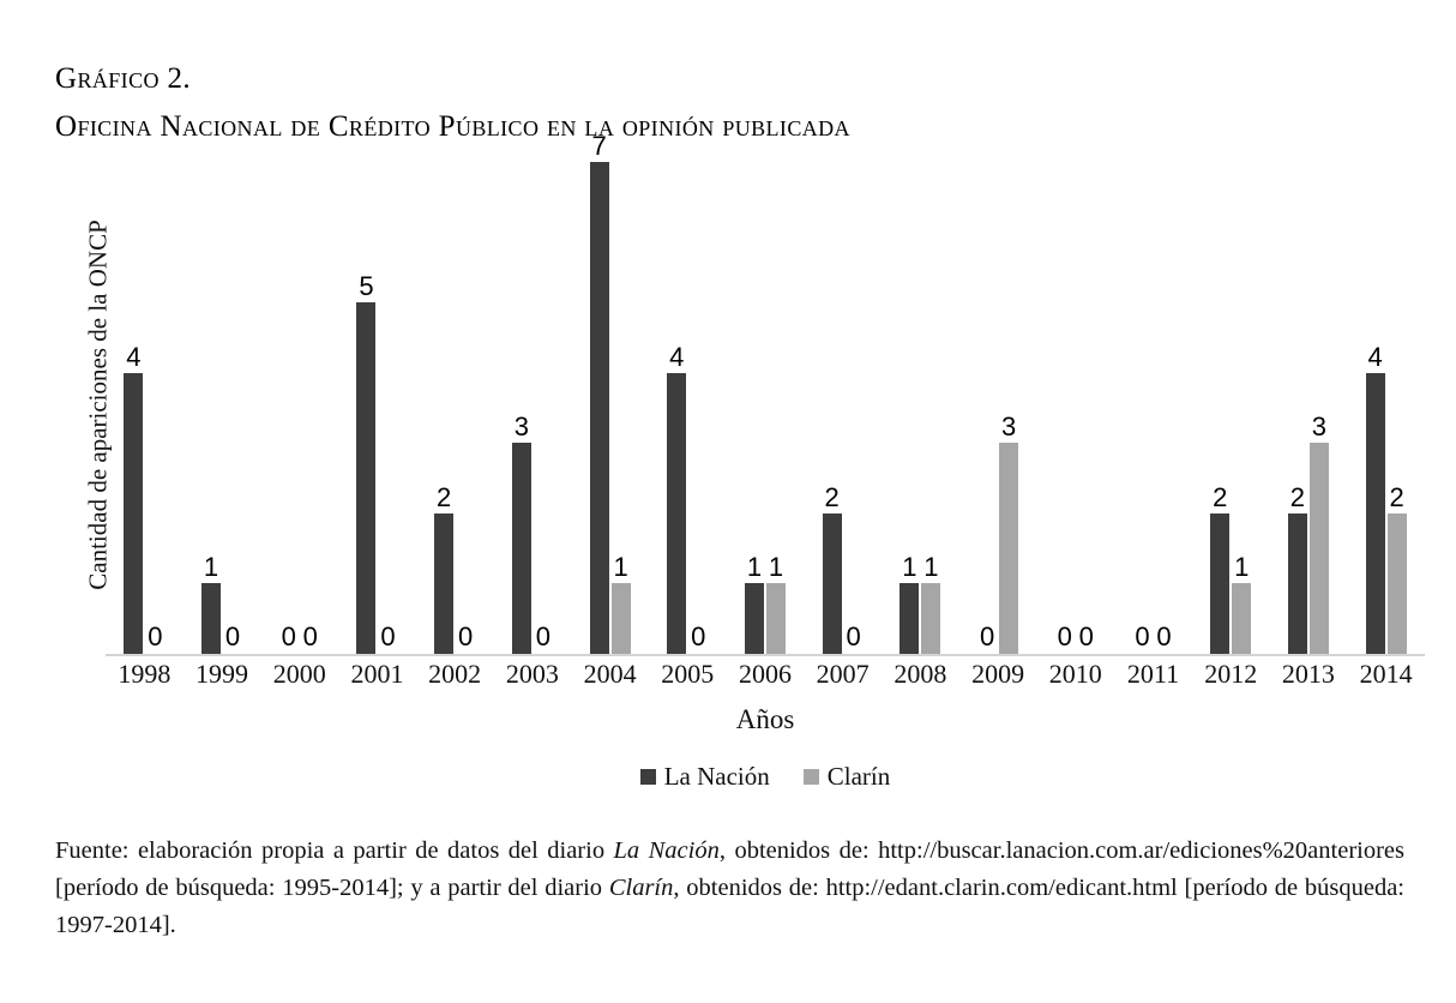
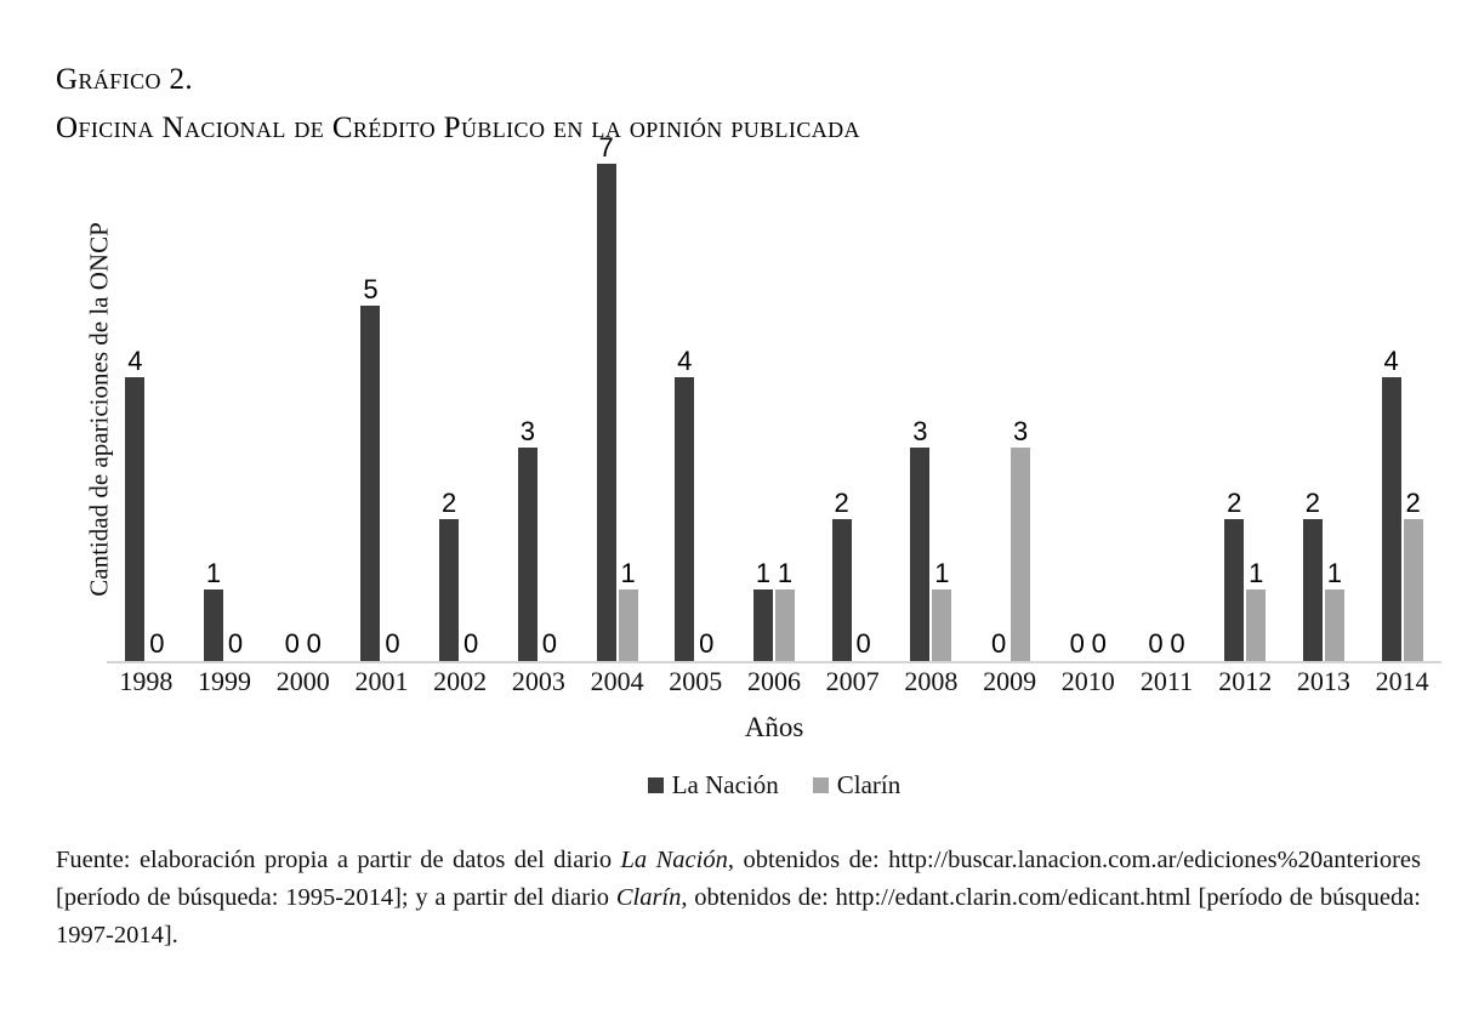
La Nación/2008: 1 -> 3
Clarín/2013: 3 -> 1
